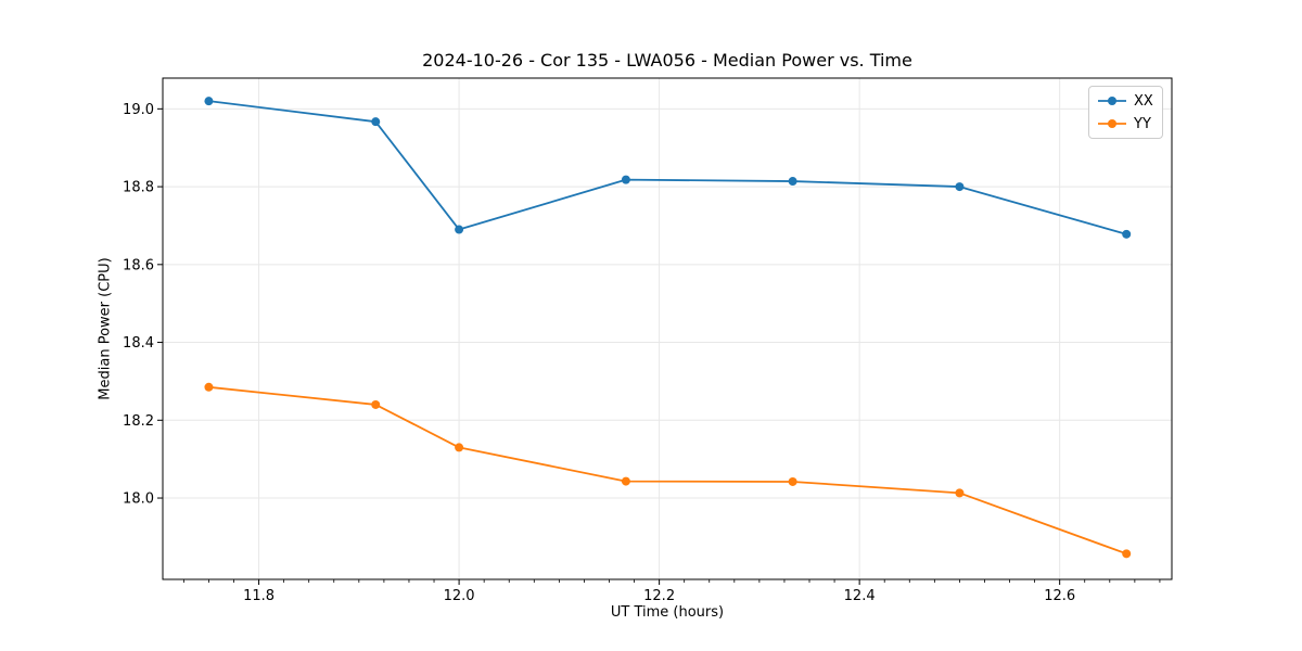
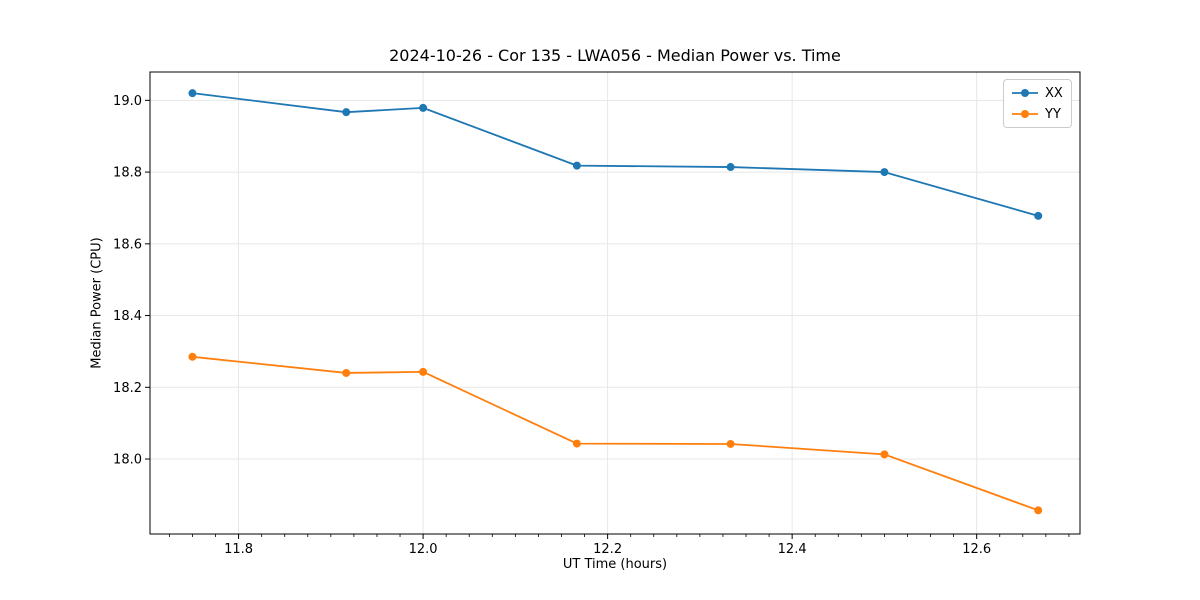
XX/12.0: 18.69 -> 18.98
YY/12.0: 18.13 -> 18.24
